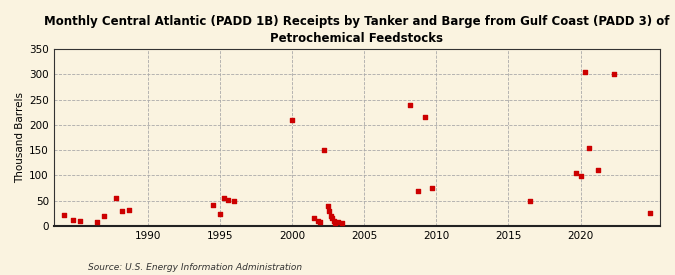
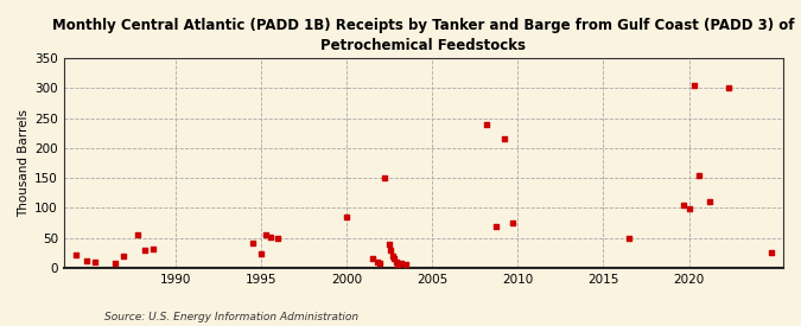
2000: 210 -> 85
